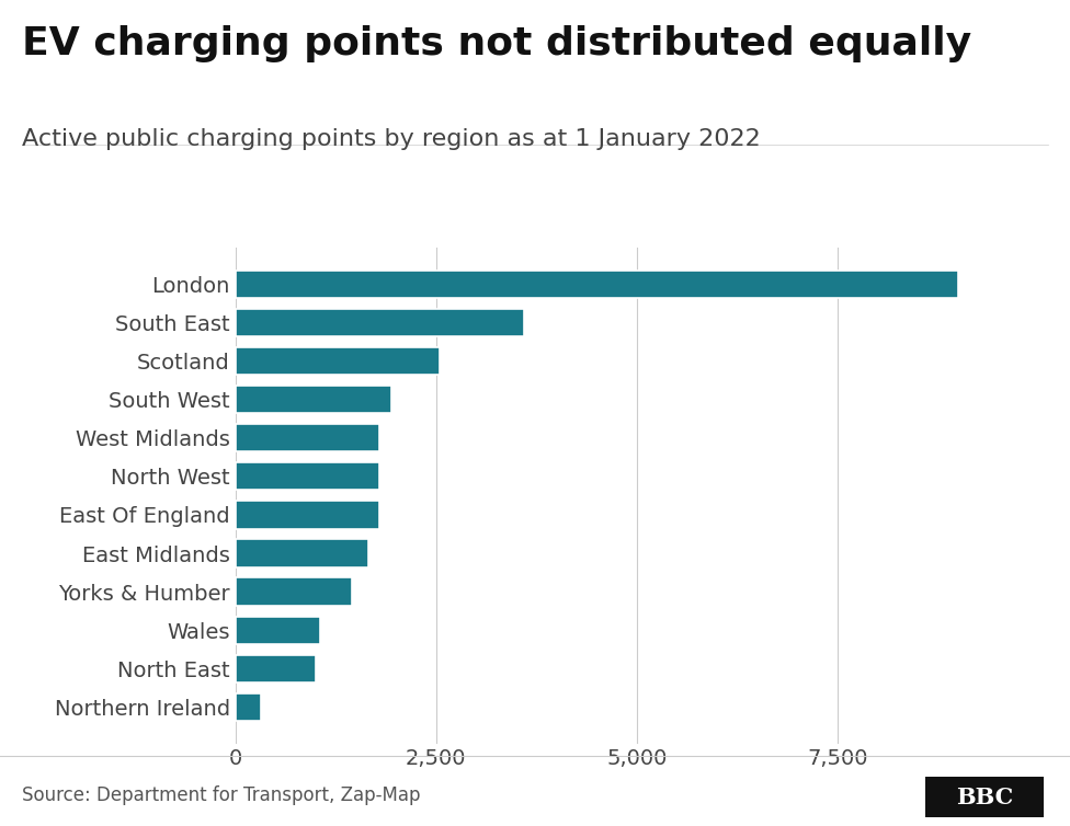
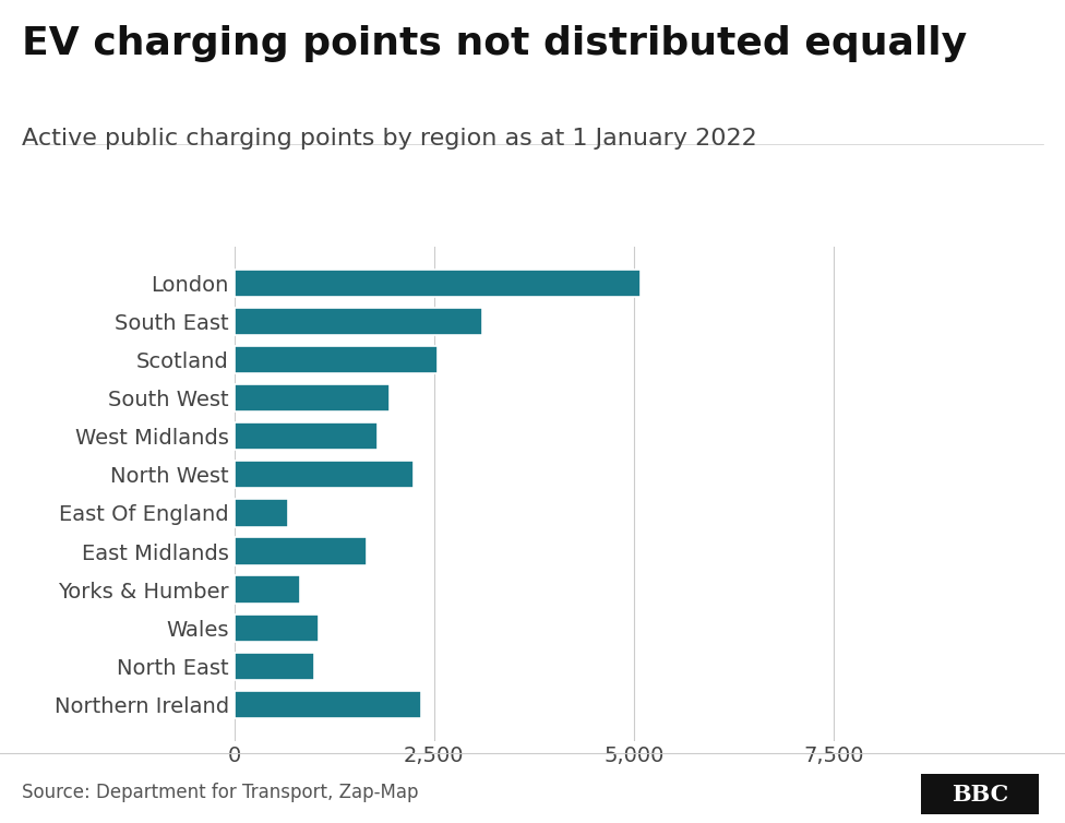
London: 9,000 -> 5,080
South East: 3,600 -> 3,100
North West: 1,800 -> 2,240
East Of England: 1,800 -> 680
Yorks & Humber: 1,450 -> 820
Northern Ireland: 320 -> 2,340
